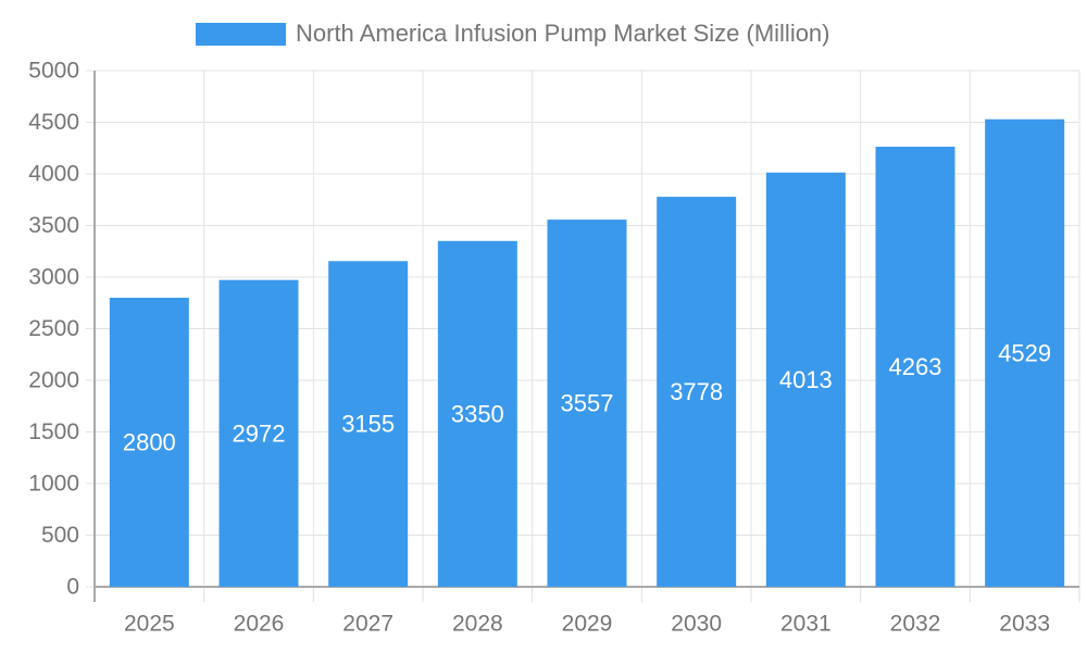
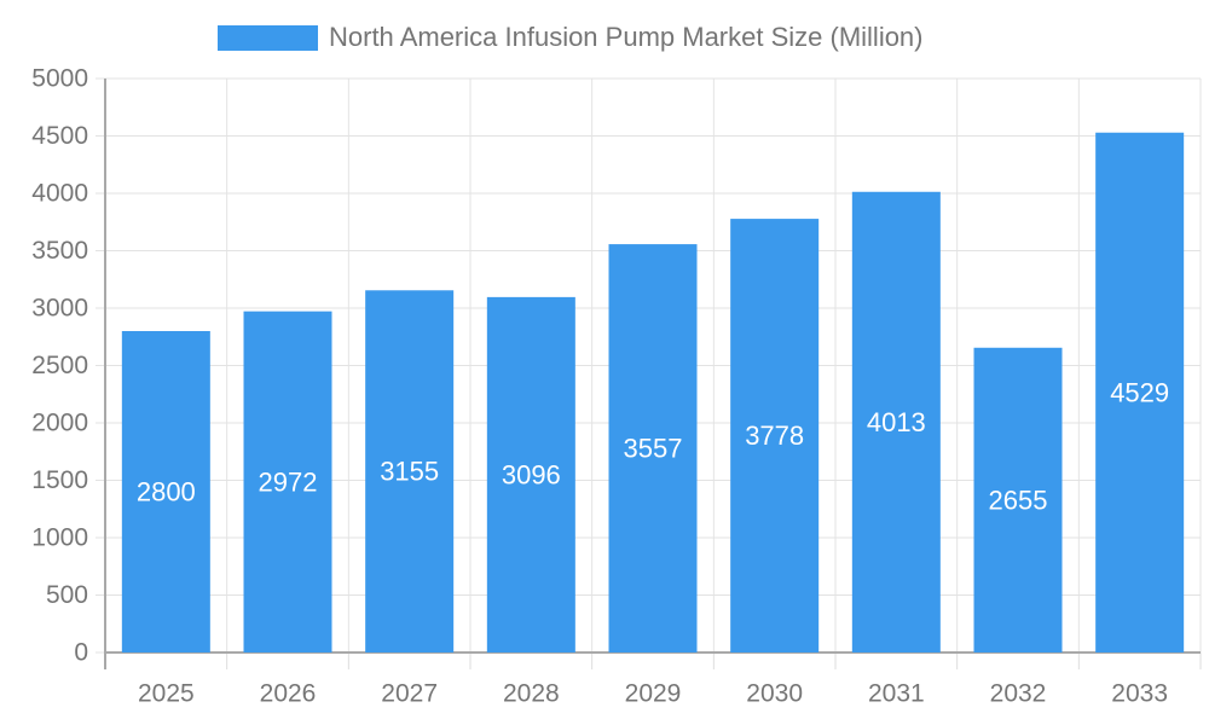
2028: 3350 -> 3096
2032: 4263 -> 2655
